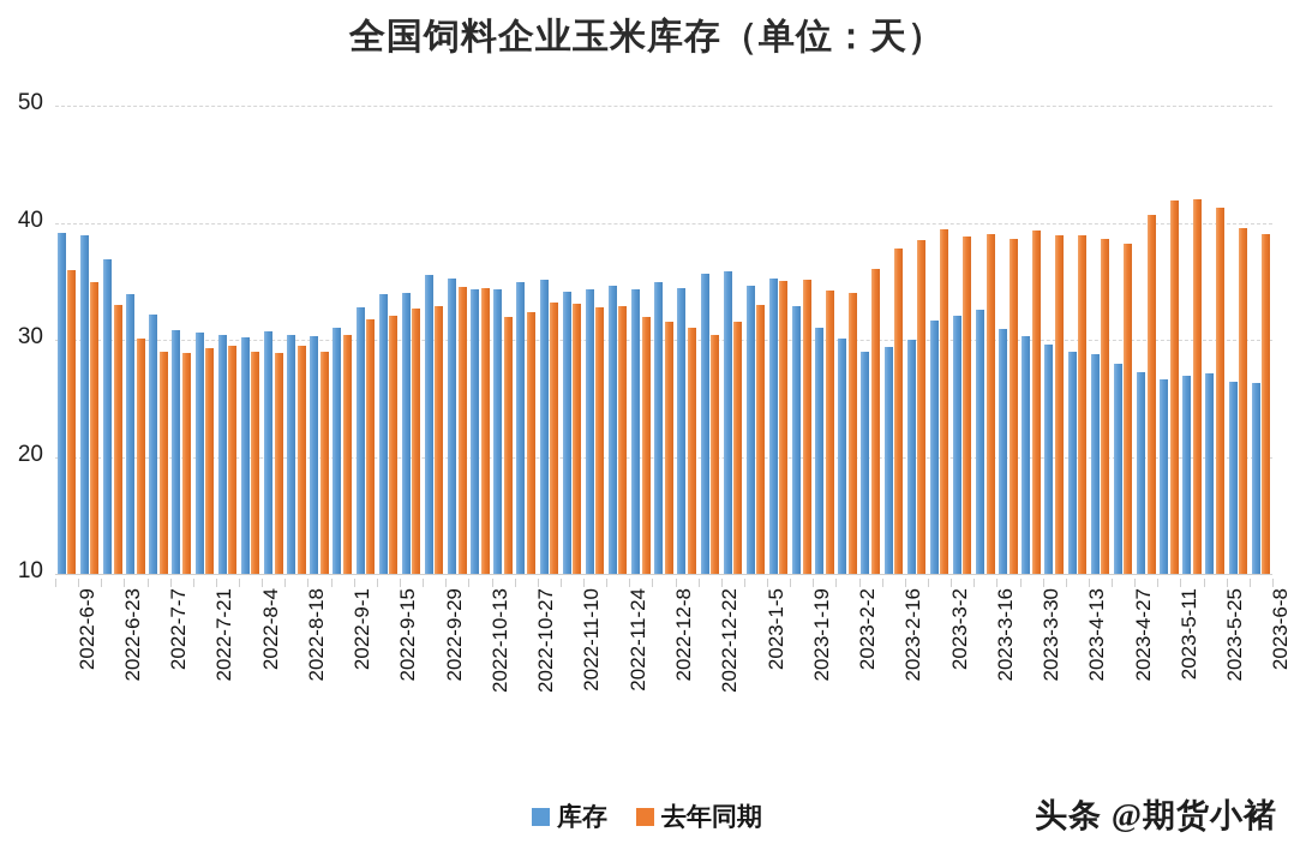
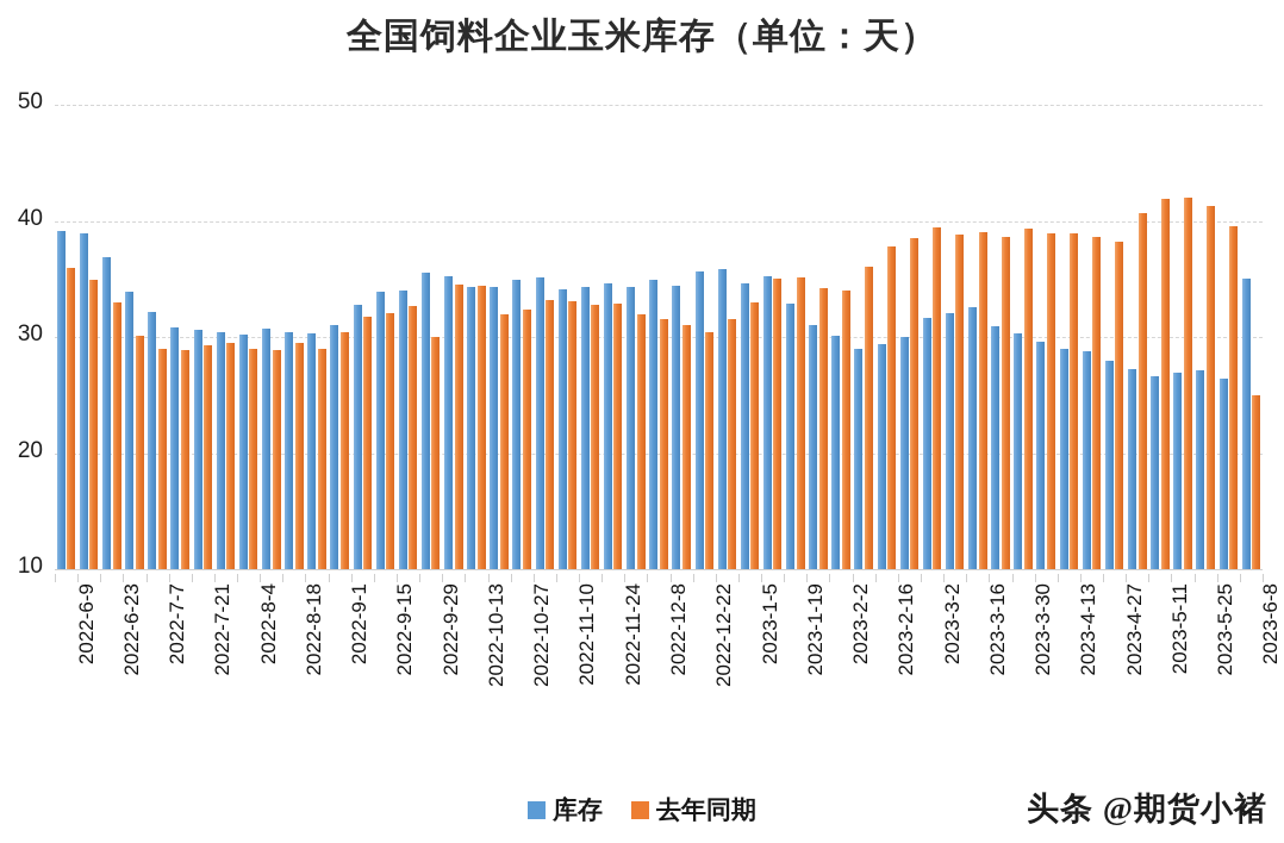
去年同期/2022-9-29: 33 -> 30
库存/2023-6-8: 26 -> 35
去年同期/2023-6-8: 39 -> 25
